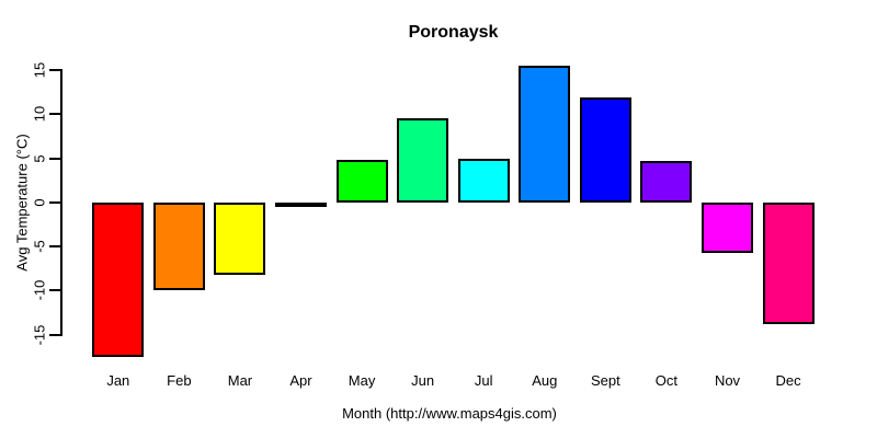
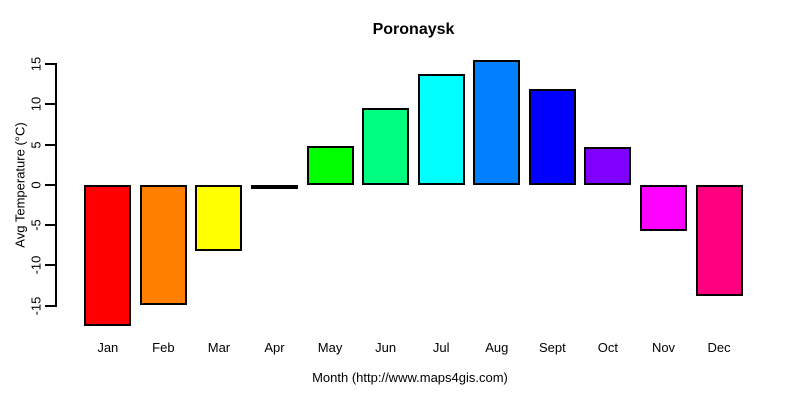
Feb: -10 -> -15
Jul: 5 -> 14
